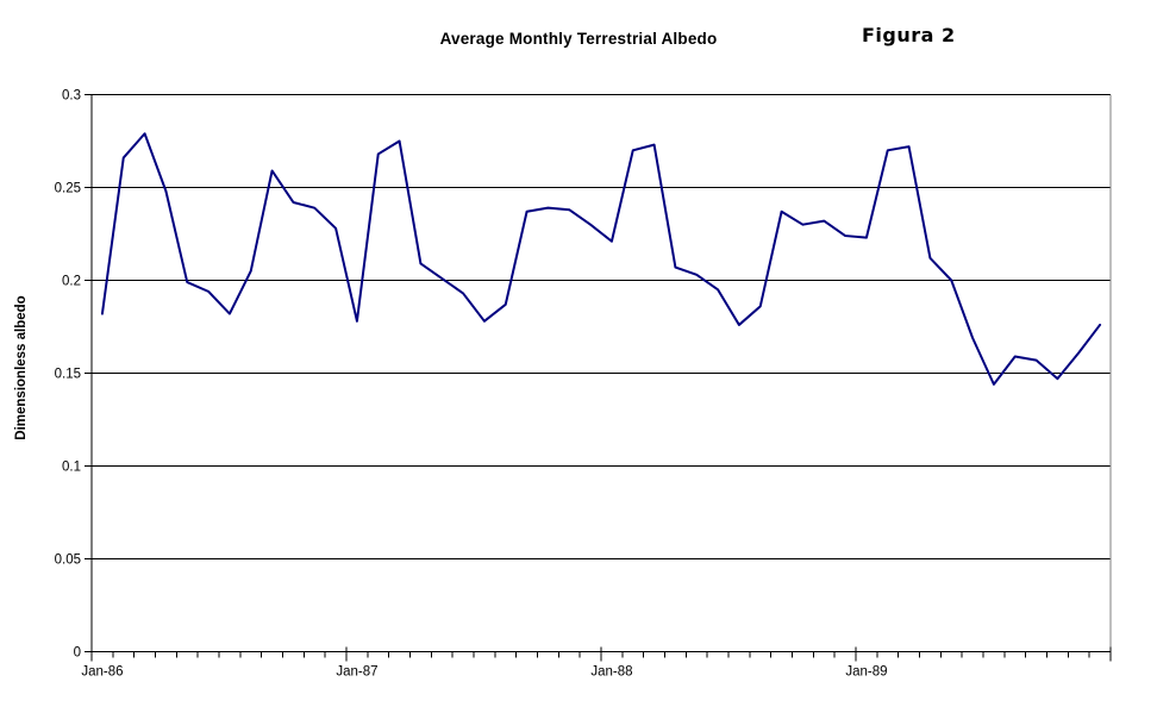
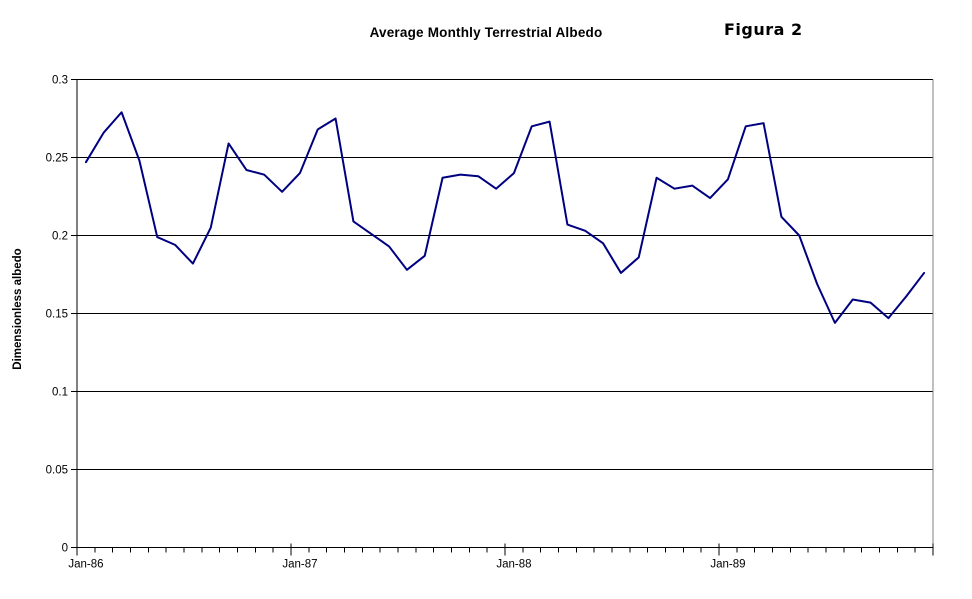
Jan-86: 0.182 -> 0.247
Jan-87: 0.178 -> 0.240
Jan-88: 0.221 -> 0.240
Jan-89: 0.223 -> 0.236
